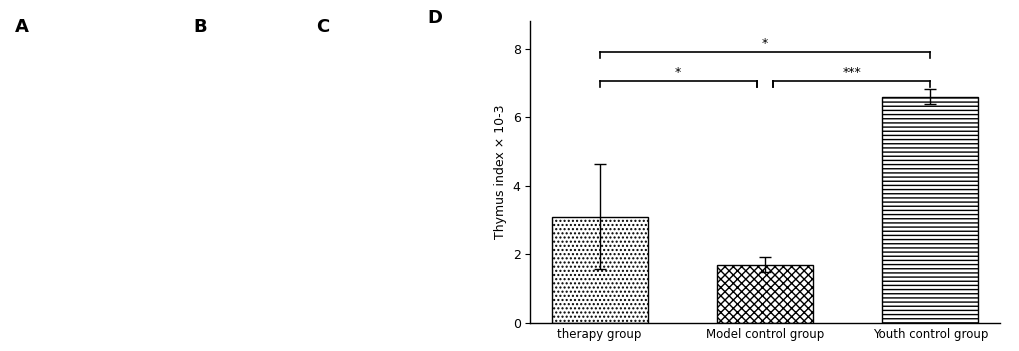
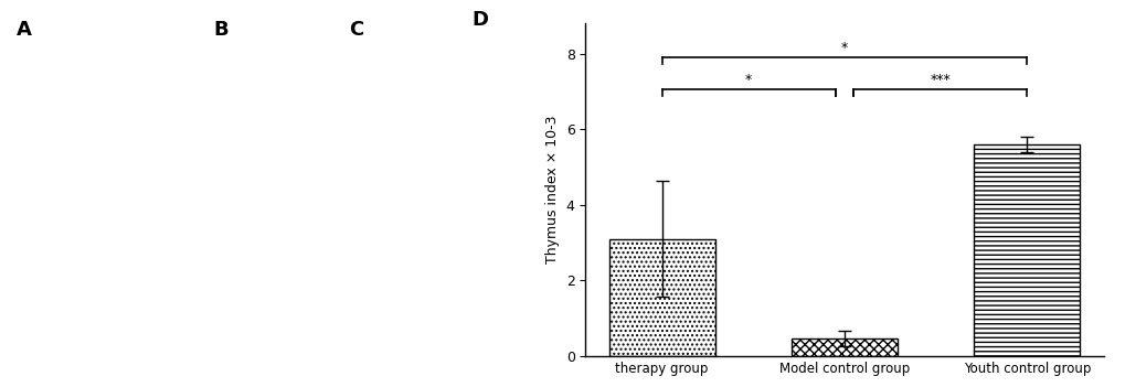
Model control group: 1.70 -> 0.47
Youth control group: 6.60 -> 5.60
